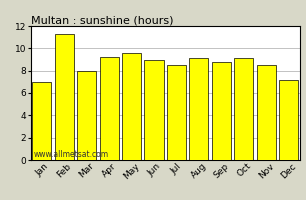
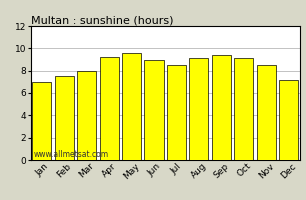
Feb: 11.3 -> 7.5
Sep: 8.8 -> 9.4
